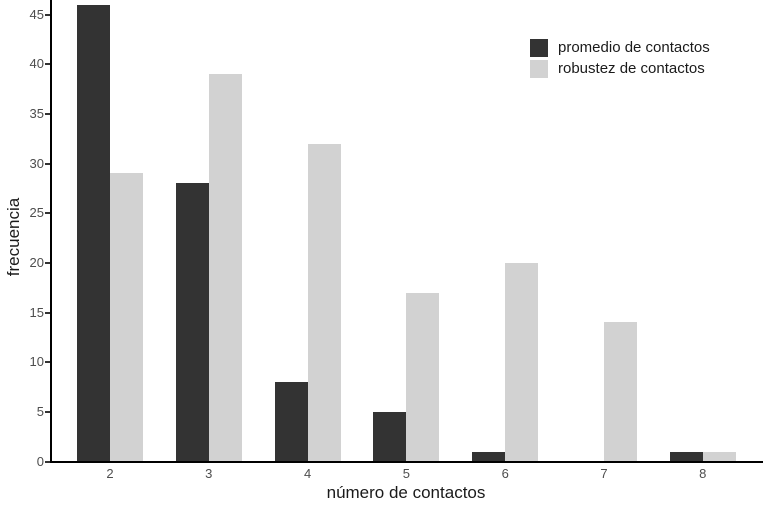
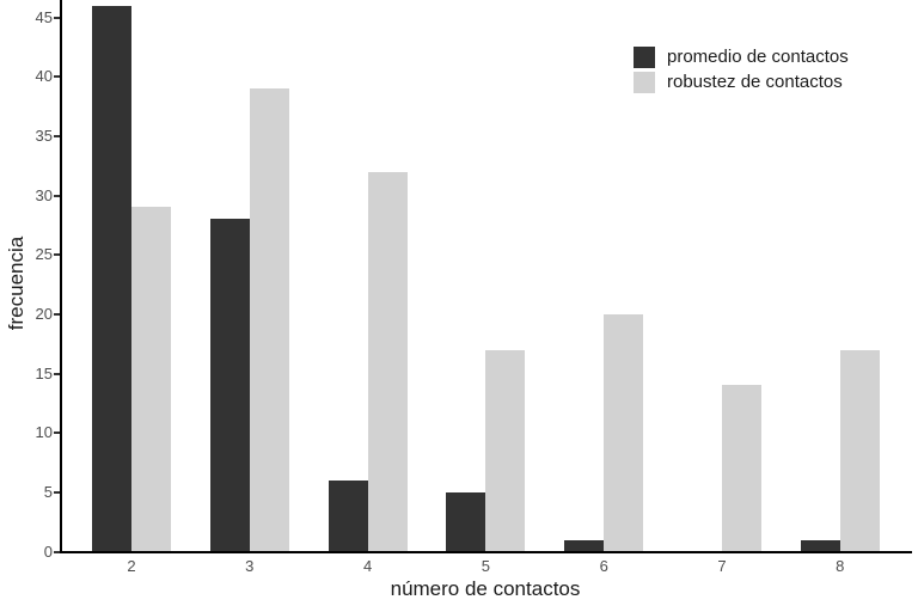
promedio de contactos/4: 8 -> 6
robustez de contactos/8: 1 -> 17
